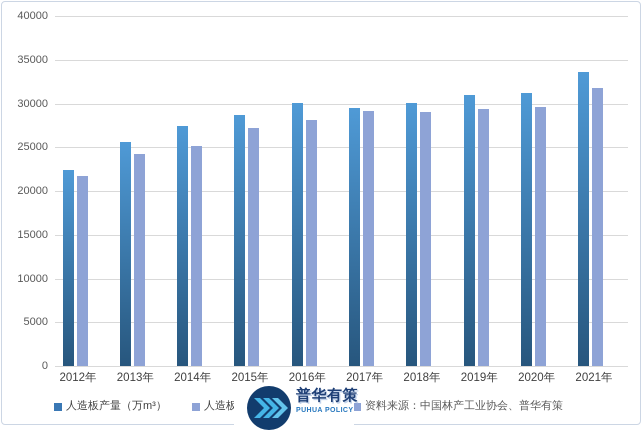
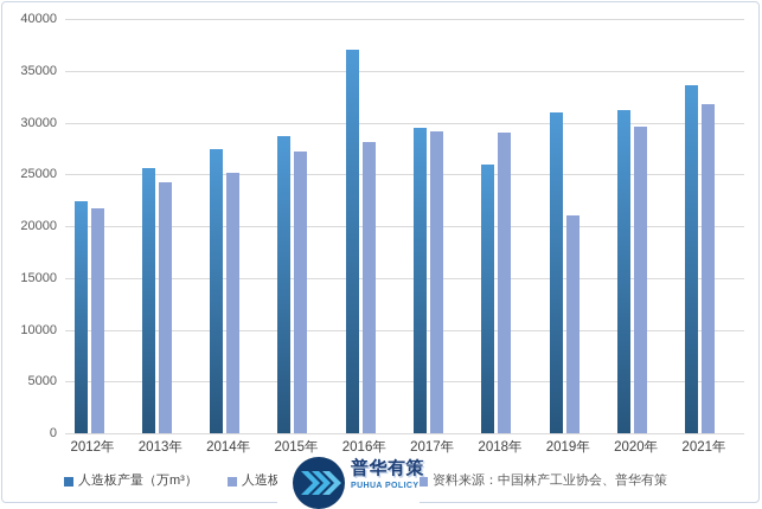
人造板产量（万m³）/2016年: 30000 -> 37000
人造板产量（万m³）/2018年: 30000 -> 26000
人造板消费量（万m³）/2019年: 29000 -> 21000
